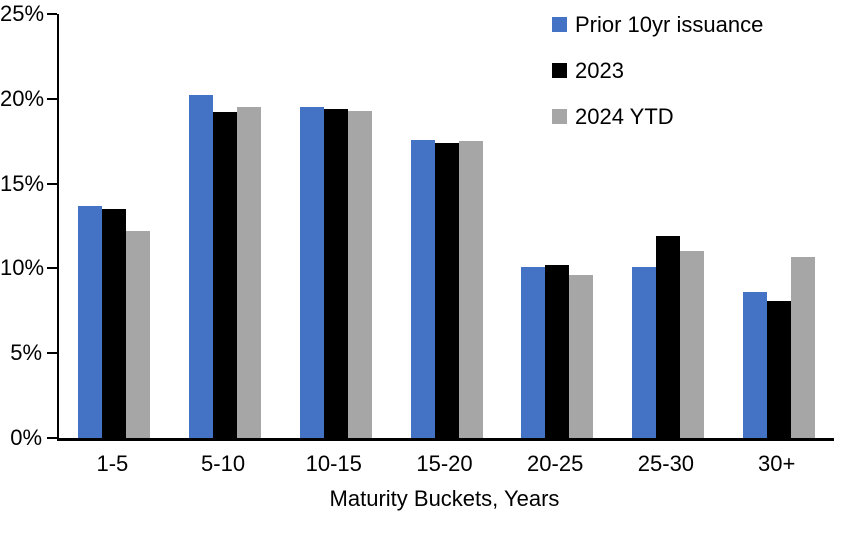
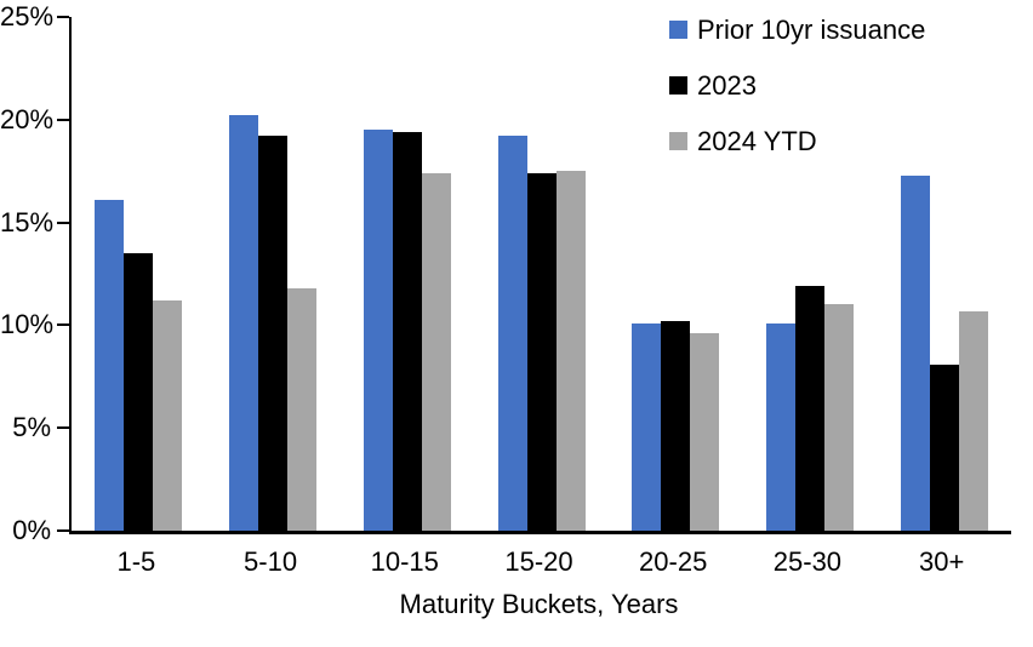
Prior 10yr issuance/1-5: 13.7% -> 16.1%
2024 YTD/1-5: 12.2% -> 11.2%
2024 YTD/5-10: 19.5% -> 11.8%
2024 YTD/10-15: 19.3% -> 17.4%
Prior 10yr issuance/15-20: 17.6% -> 19.2%
Prior 10yr issuance/30+: 8.6% -> 17.3%
